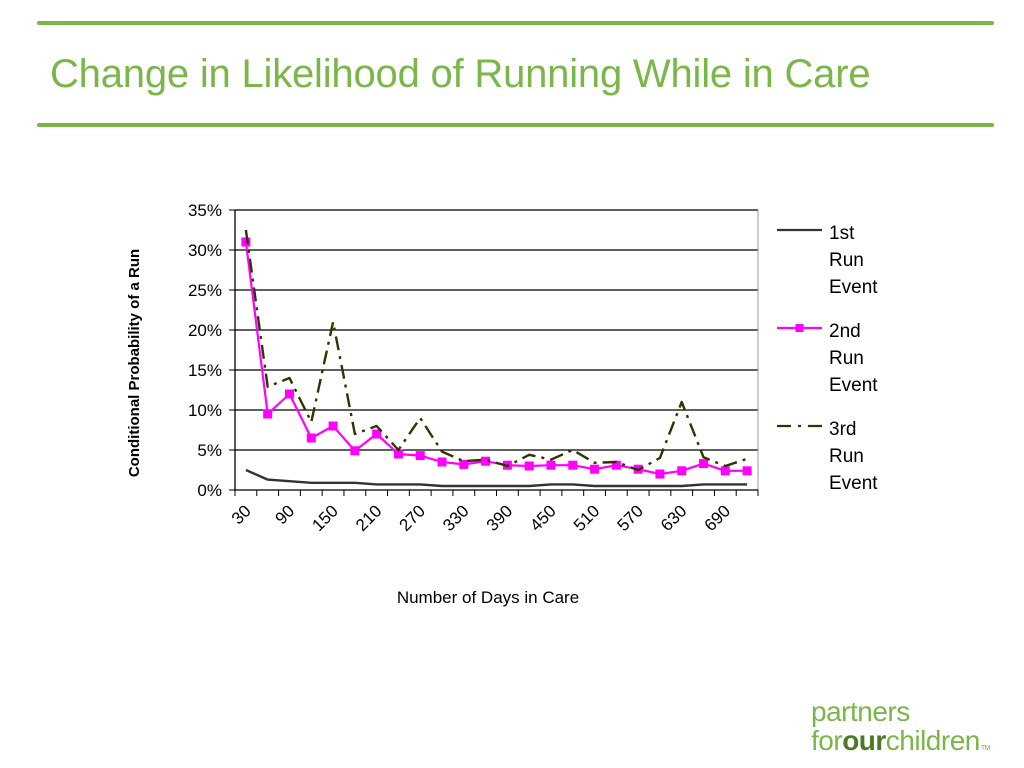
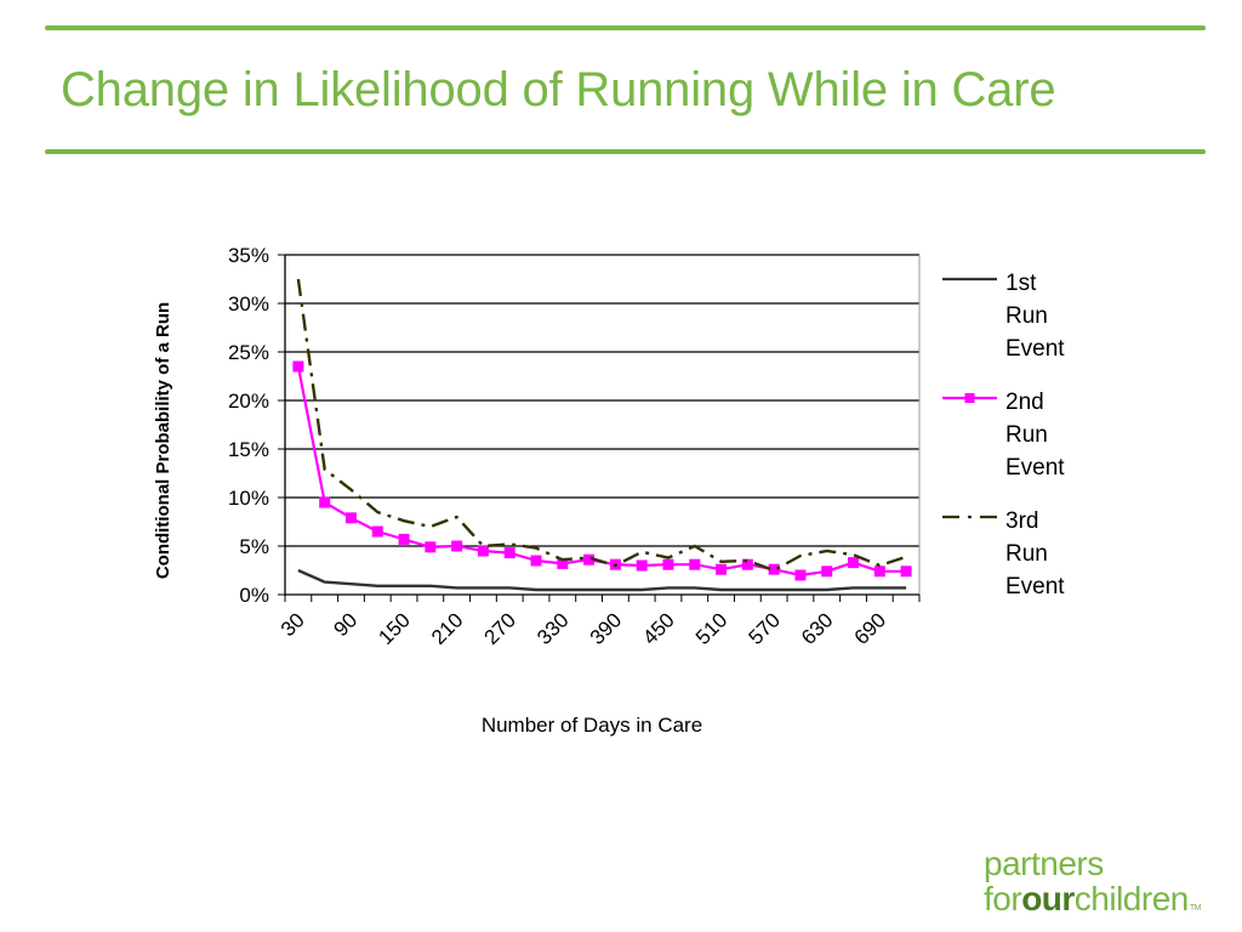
2nd Run Event/30: 31% -> 24%
2nd Run Event/90: 12% -> 8%
3rd Run Event/90: 14% -> 11%
2nd Run Event/150: 8% -> 6%
3rd Run Event/150: 21% -> 8%
2nd Run Event/210: 7% -> 5%
3rd Run Event/270: 9% -> 5%
3rd Run Event/630: 11% -> 4%
